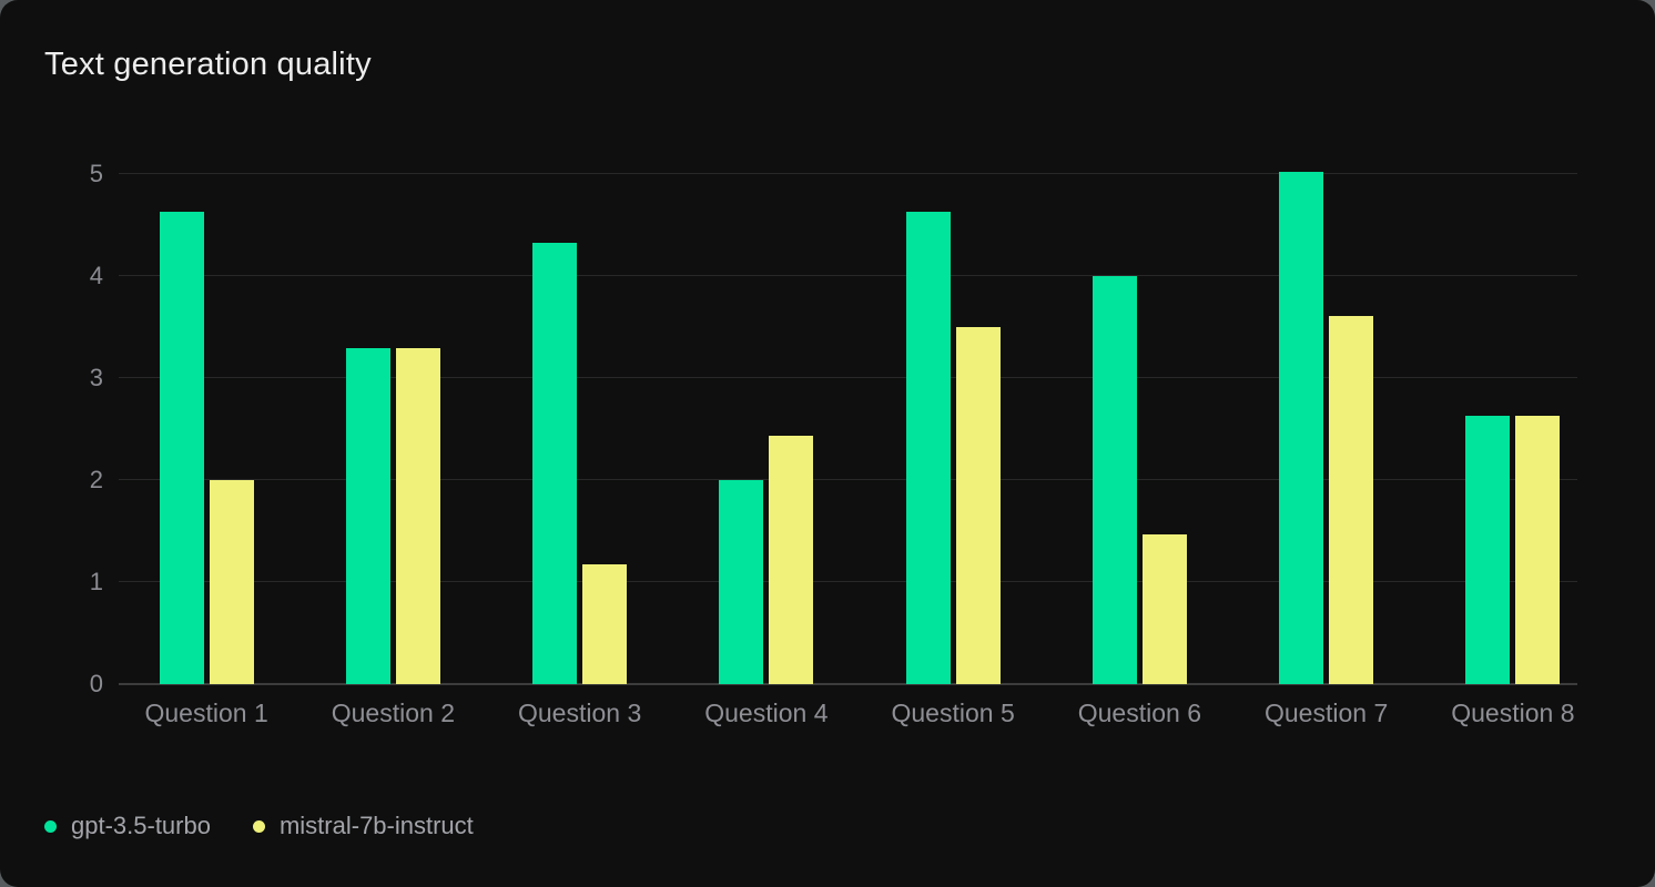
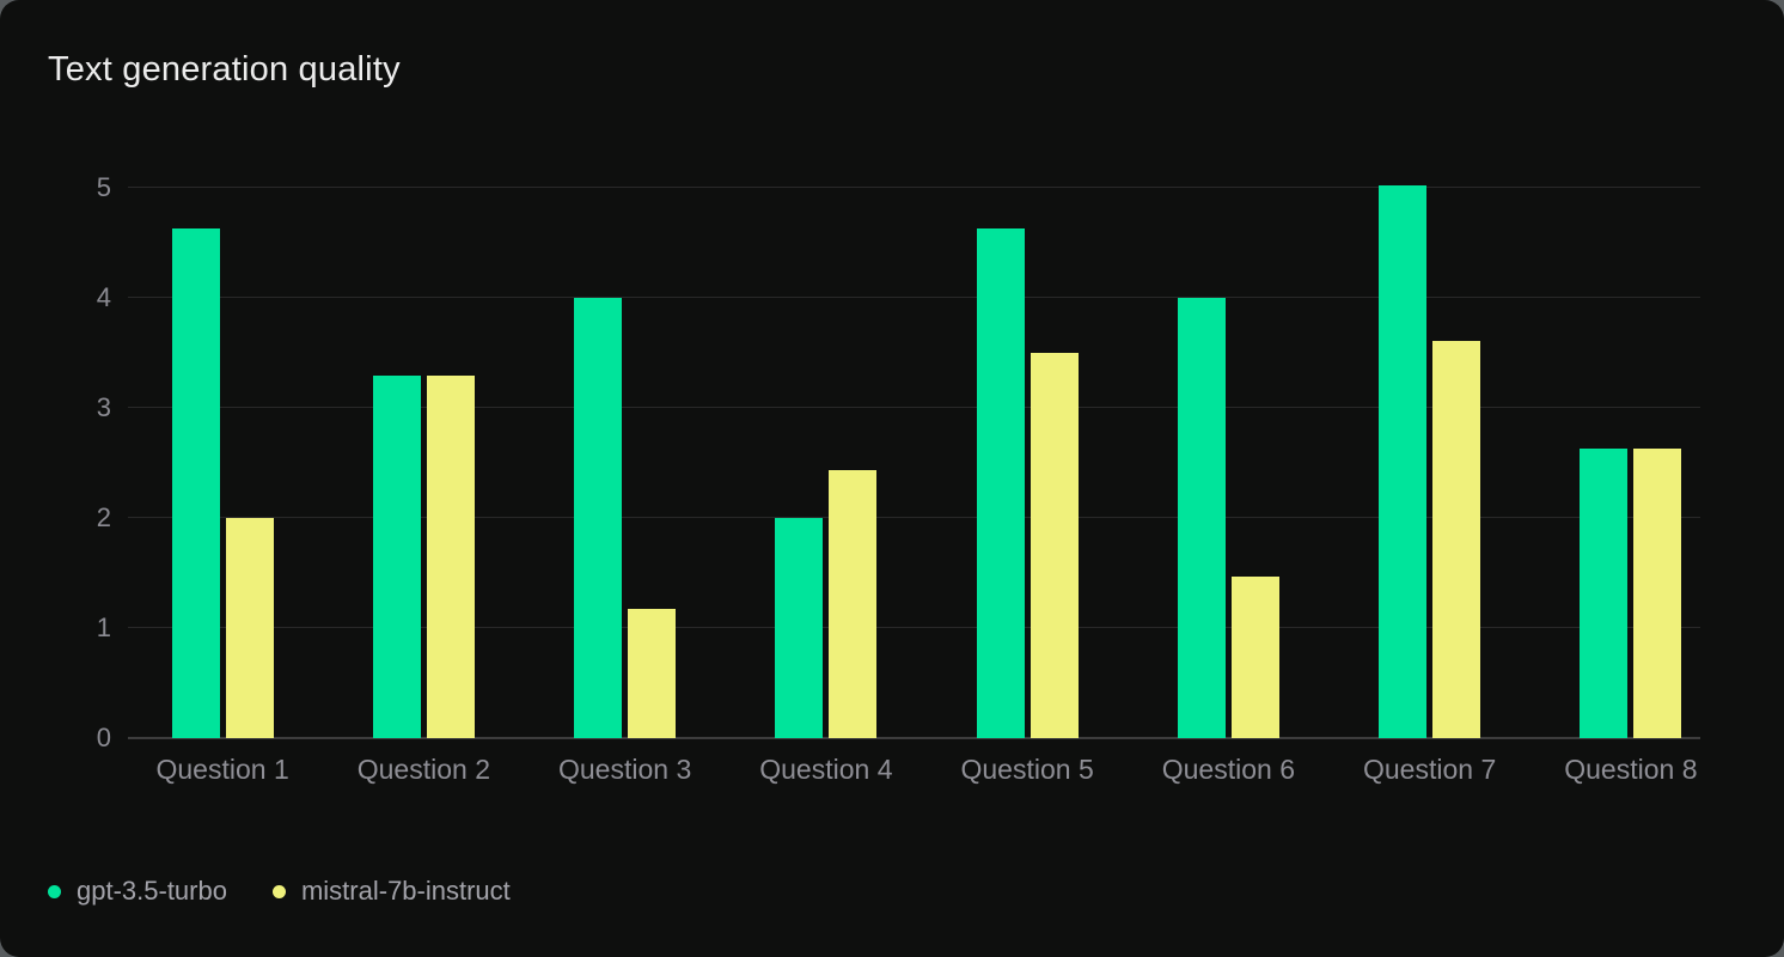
gpt-3.5-turbo/Question 3: 4.3 -> 4.0
